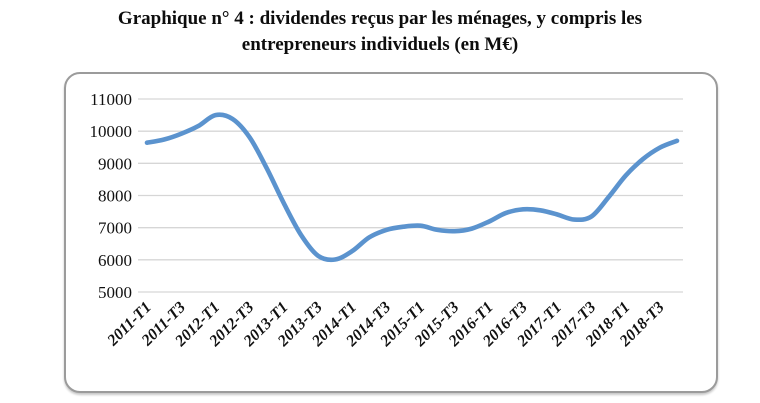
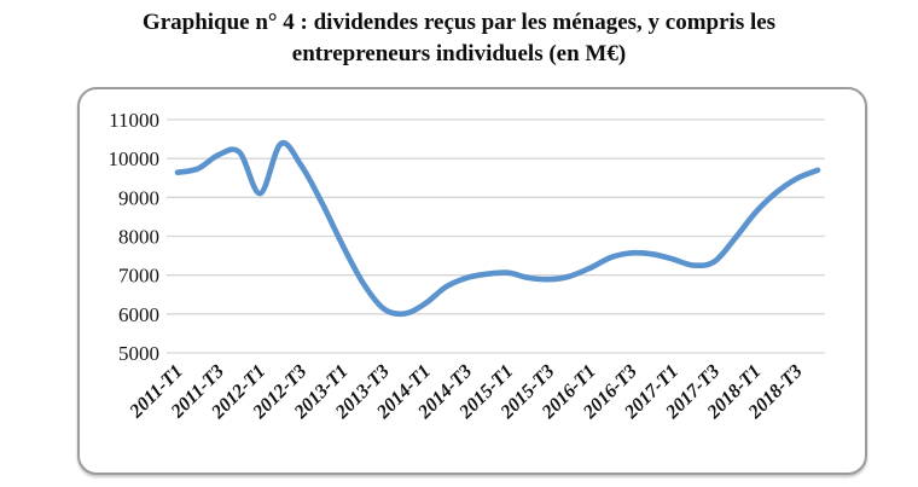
2011-T3: 9900 -> 10100
2012-T1: 10500 -> 9100
